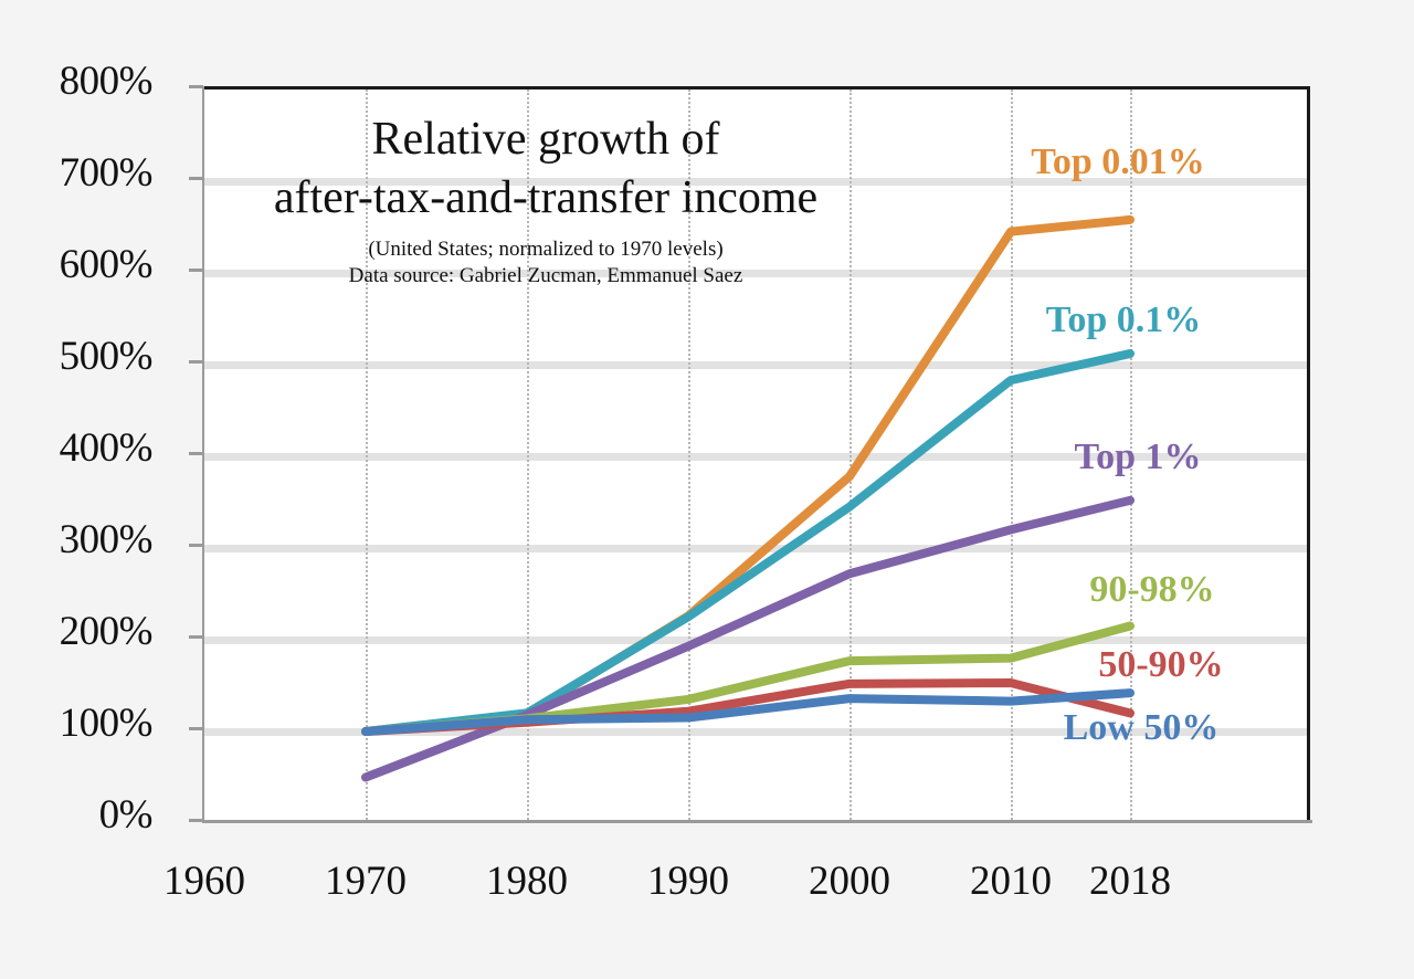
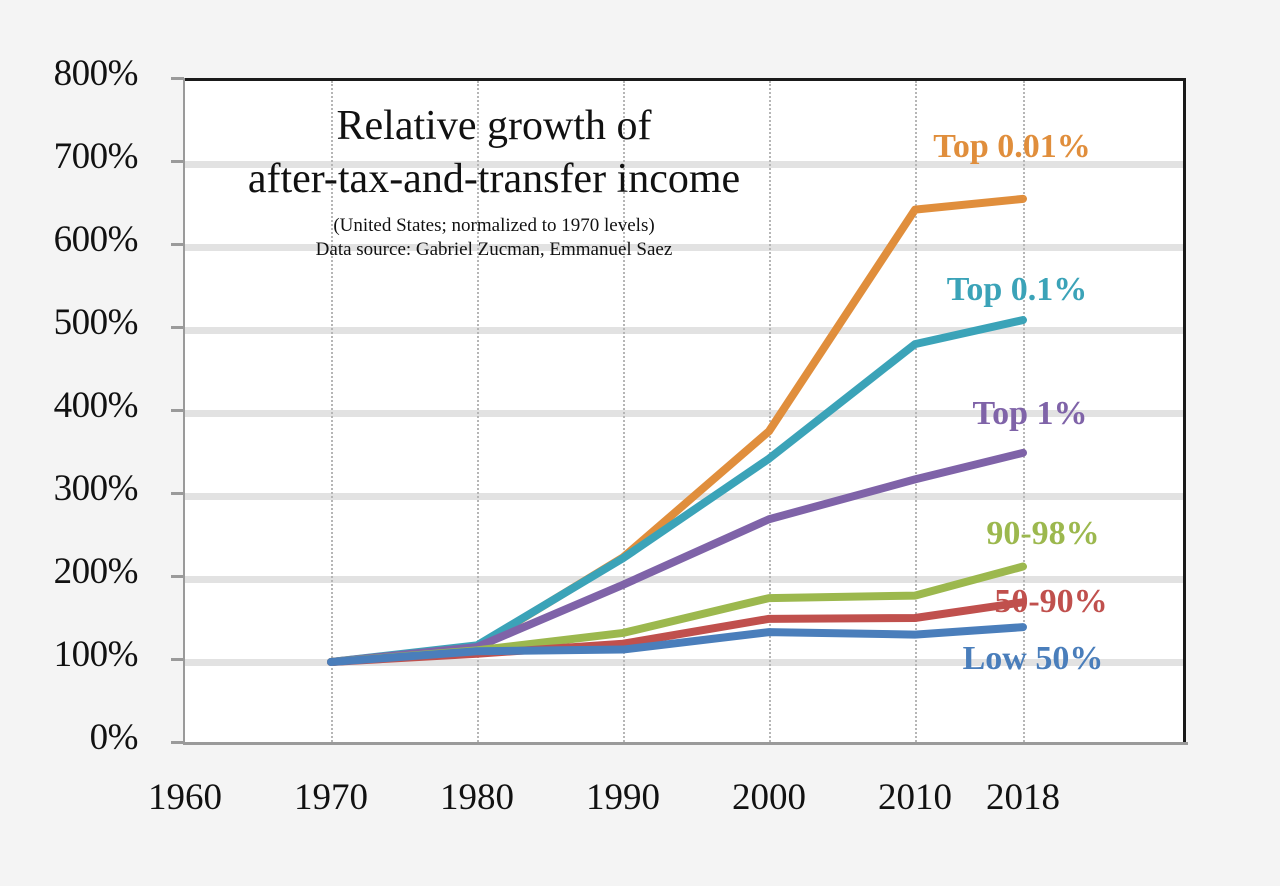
Top 1%/1970: 50% -> 100%
50-90%/2018: 120% -> 170%
